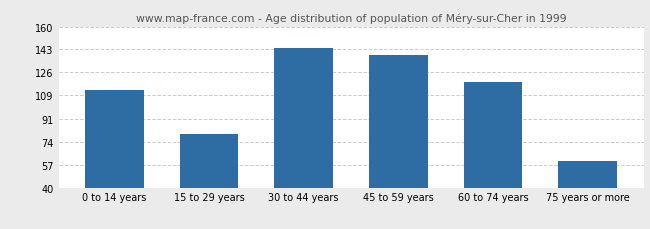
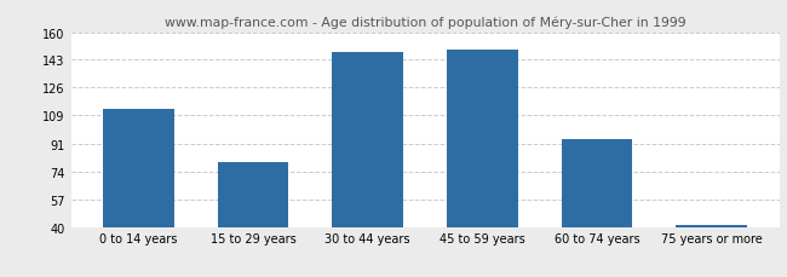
30 to 44 years: 144 -> 148
45 to 59 years: 139 -> 149
60 to 74 years: 119 -> 94
75 years or more: 60 -> 41
